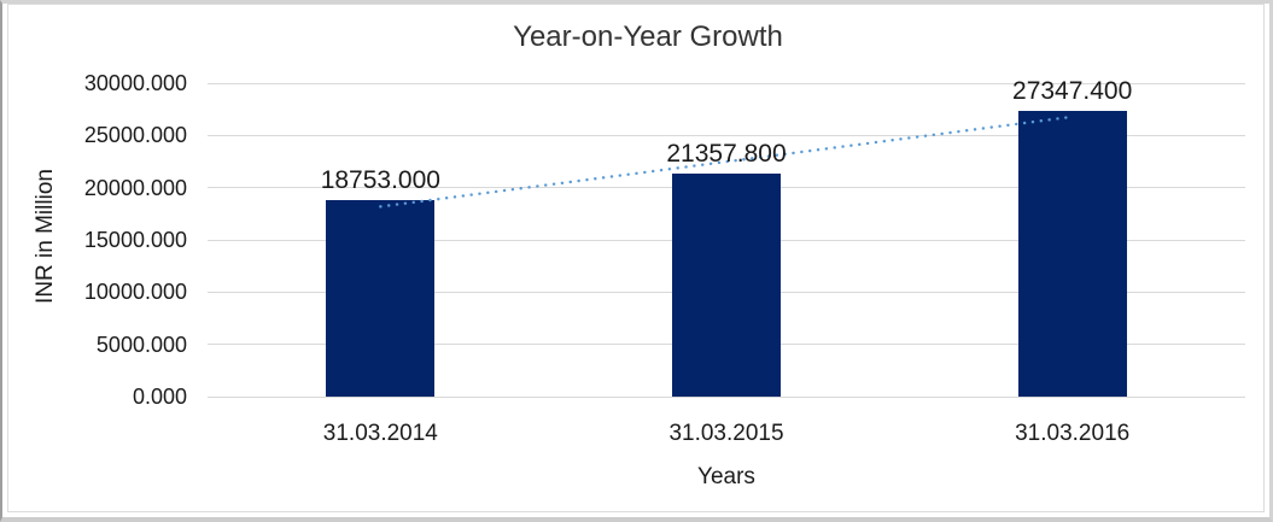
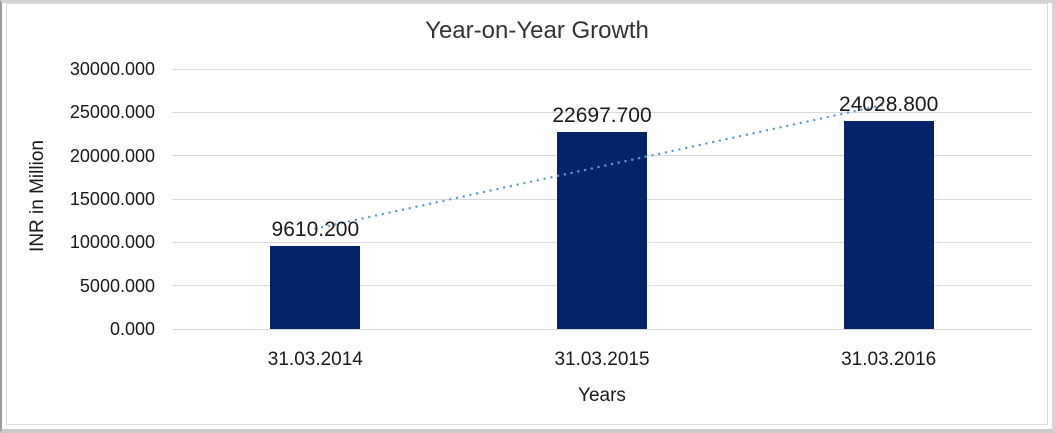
31.03.2014: 18753.000 -> 9610.200
31.03.2015: 21357.800 -> 22697.700
31.03.2016: 27347.400 -> 24028.800
